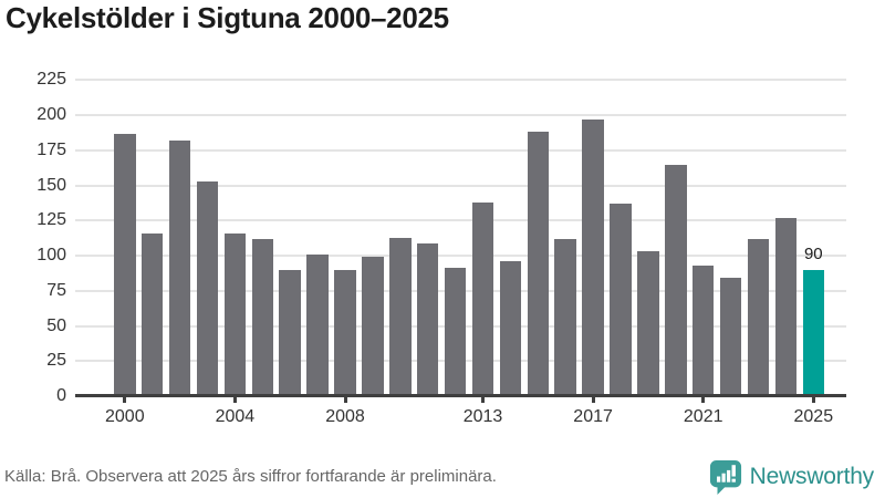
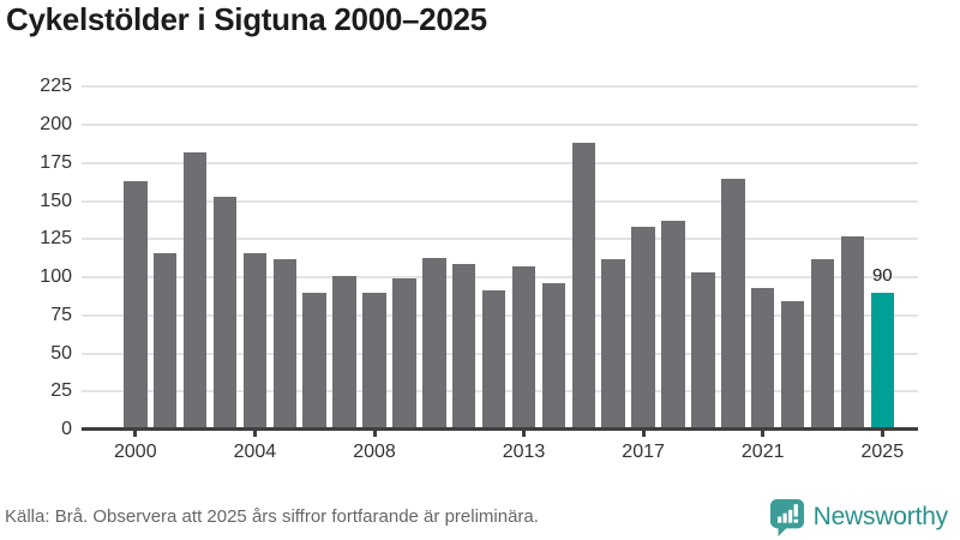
2000: 187 -> 163
2013: 138 -> 107
2017: 197 -> 133
